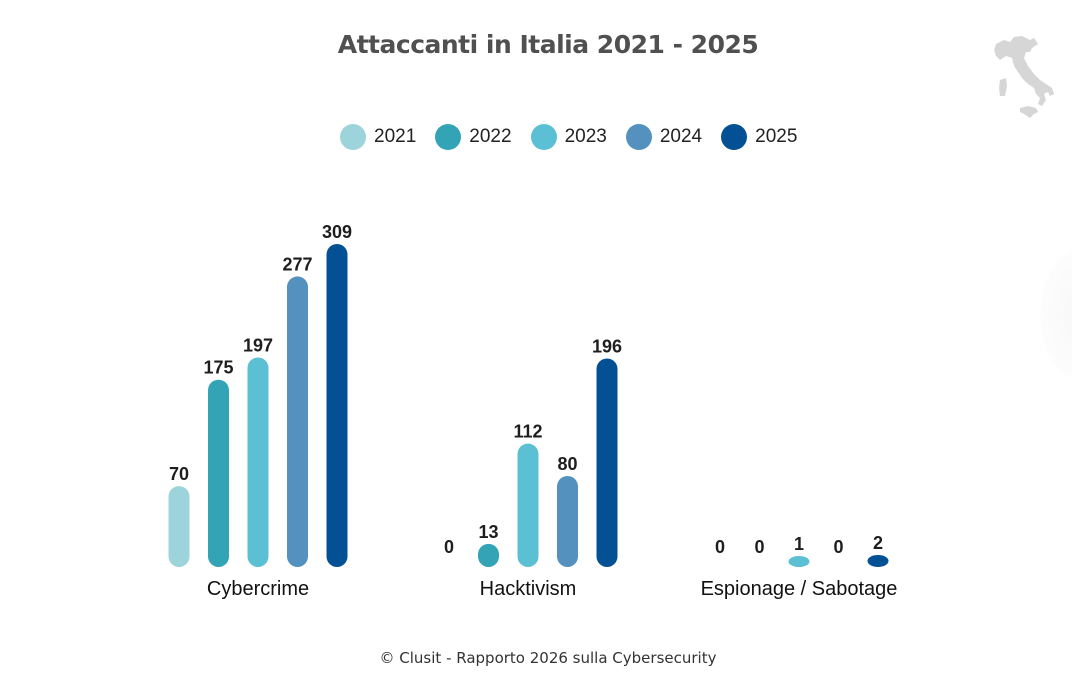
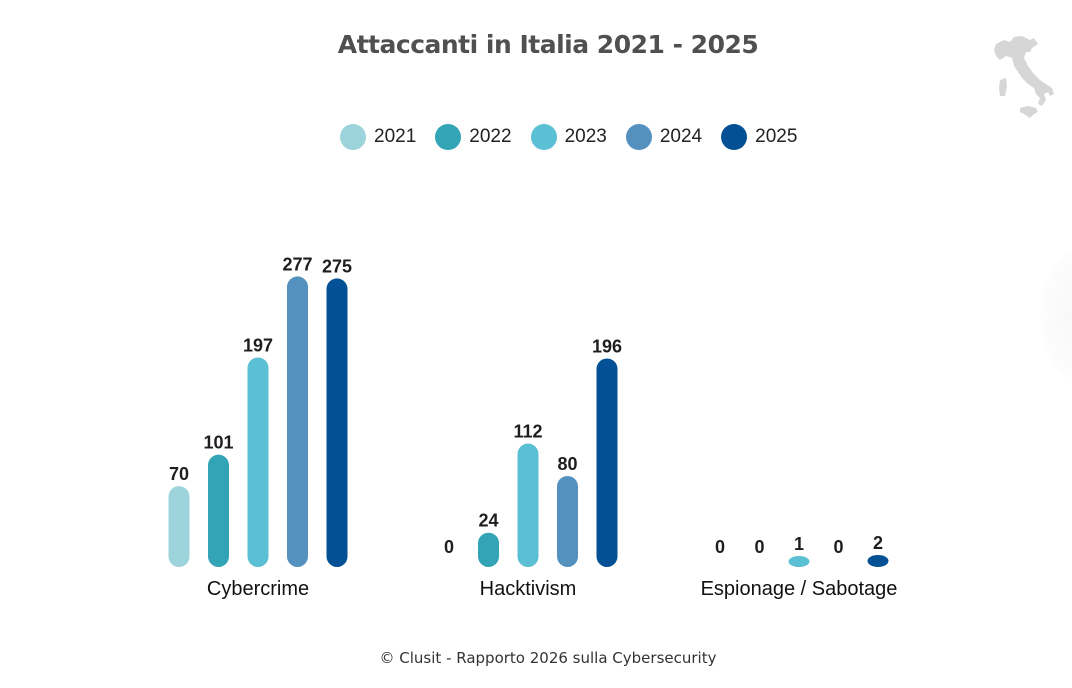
2022/Cybercrime: 175 -> 101
2025/Cybercrime: 309 -> 275
2022/Hacktivism: 13 -> 24
